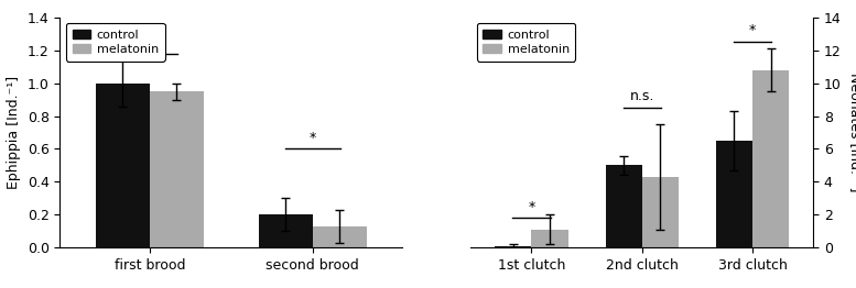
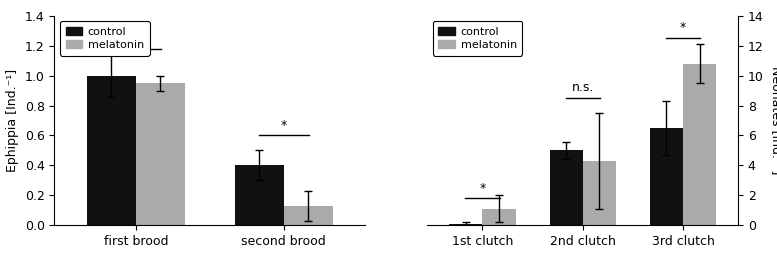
control/second brood: 0.2 -> 0.4
